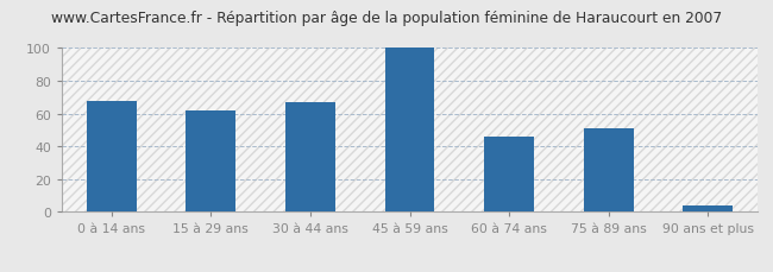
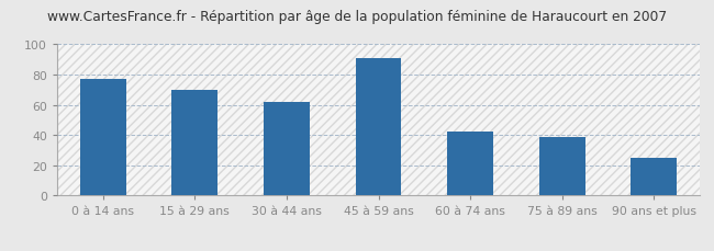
0 à 14 ans: 68 -> 77
15 à 29 ans: 62 -> 70
30 à 44 ans: 67 -> 62
45 à 59 ans: 100 -> 91
60 à 74 ans: 46 -> 42
75 à 89 ans: 51 -> 39
90 ans et plus: 4 -> 25
